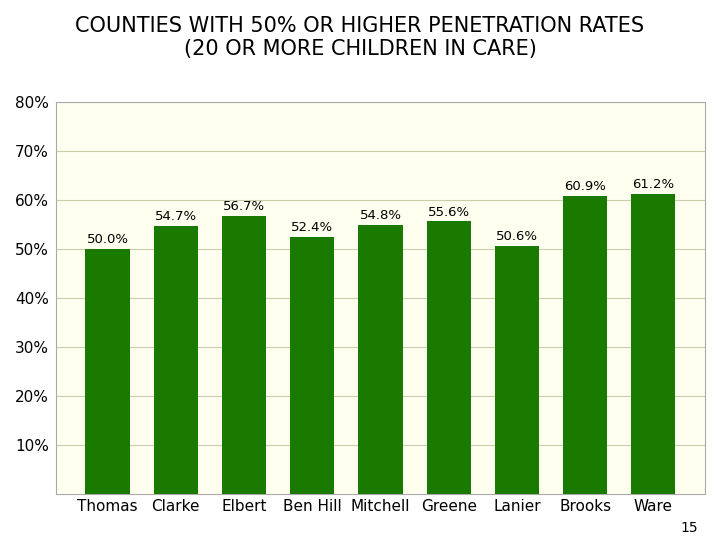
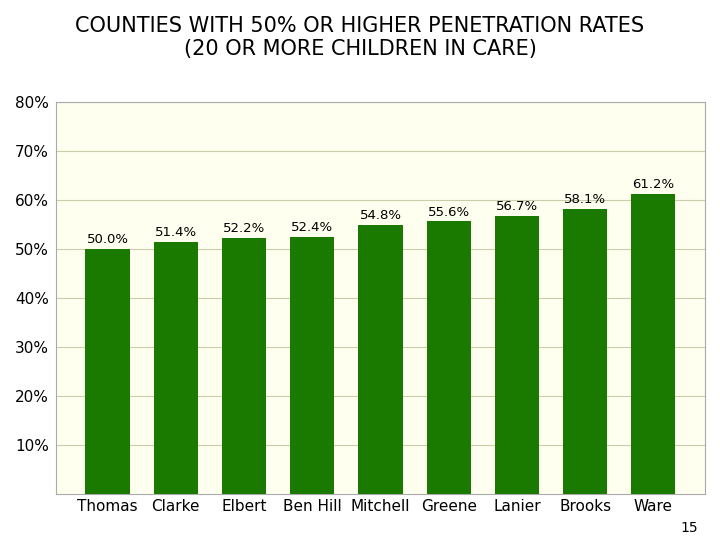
Clarke: 54.7% -> 51.4%
Elbert: 56.7% -> 52.2%
Lanier: 50.6% -> 56.7%
Brooks: 60.9% -> 58.1%
